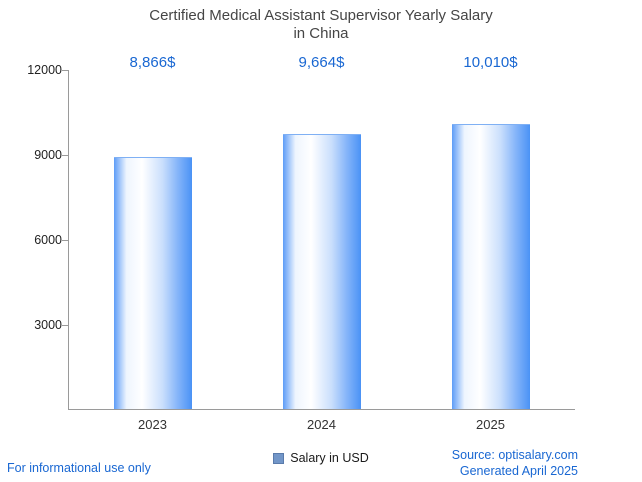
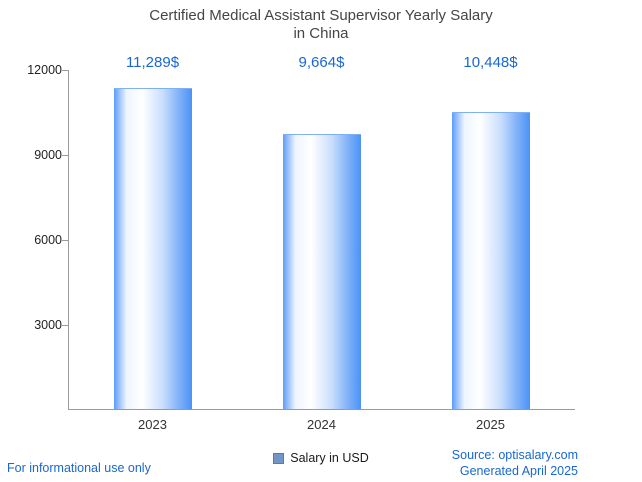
2023: 8,866 -> 11,289
2025: 10,010 -> 10,448
